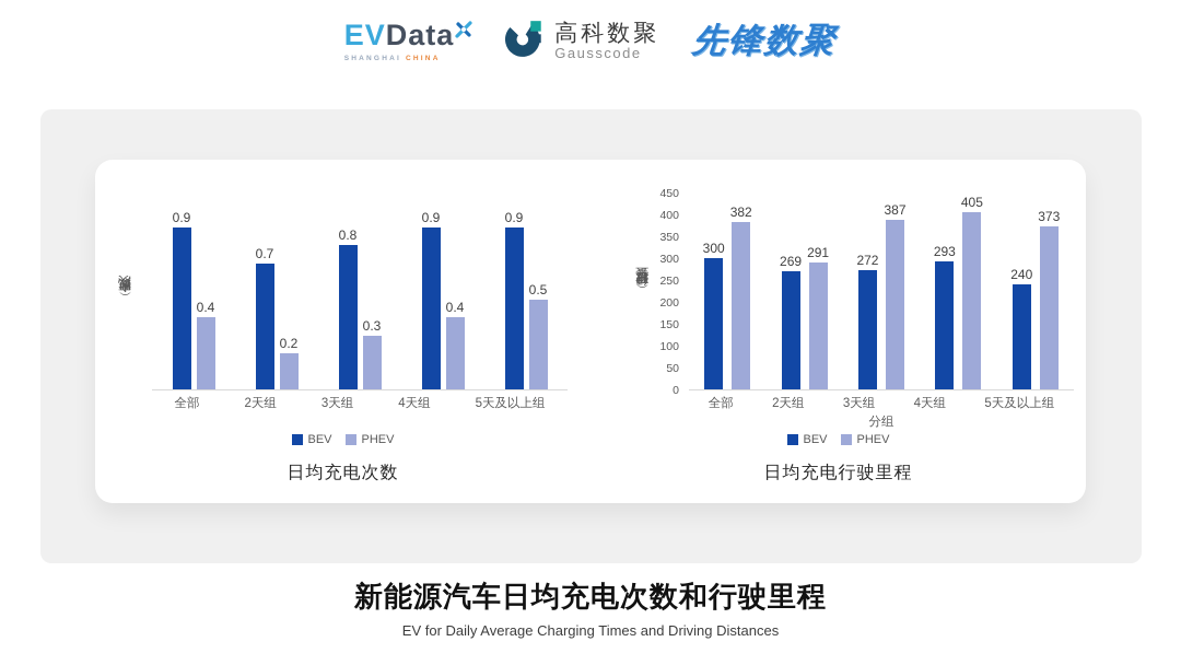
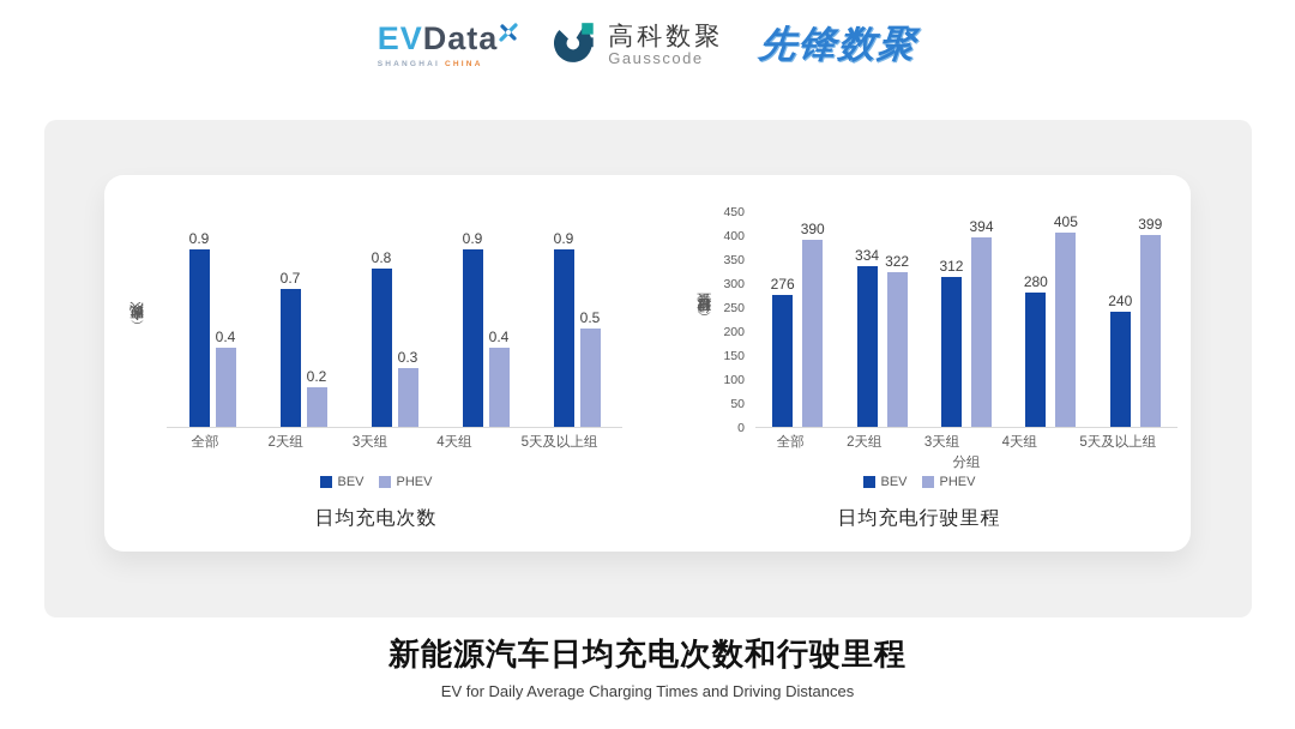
日均充电行驶里程/BEV/全部: 300 -> 276
日均充电行驶里程/PHEV/全部: 382 -> 390
日均充电行驶里程/BEV/2天组: 269 -> 334
日均充电行驶里程/PHEV/2天组: 291 -> 322
日均充电行驶里程/BEV/3天组: 272 -> 312
日均充电行驶里程/PHEV/3天组: 387 -> 394
日均充电行驶里程/BEV/4天组: 293 -> 280
日均充电行驶里程/PHEV/5天及以上组: 373 -> 399
